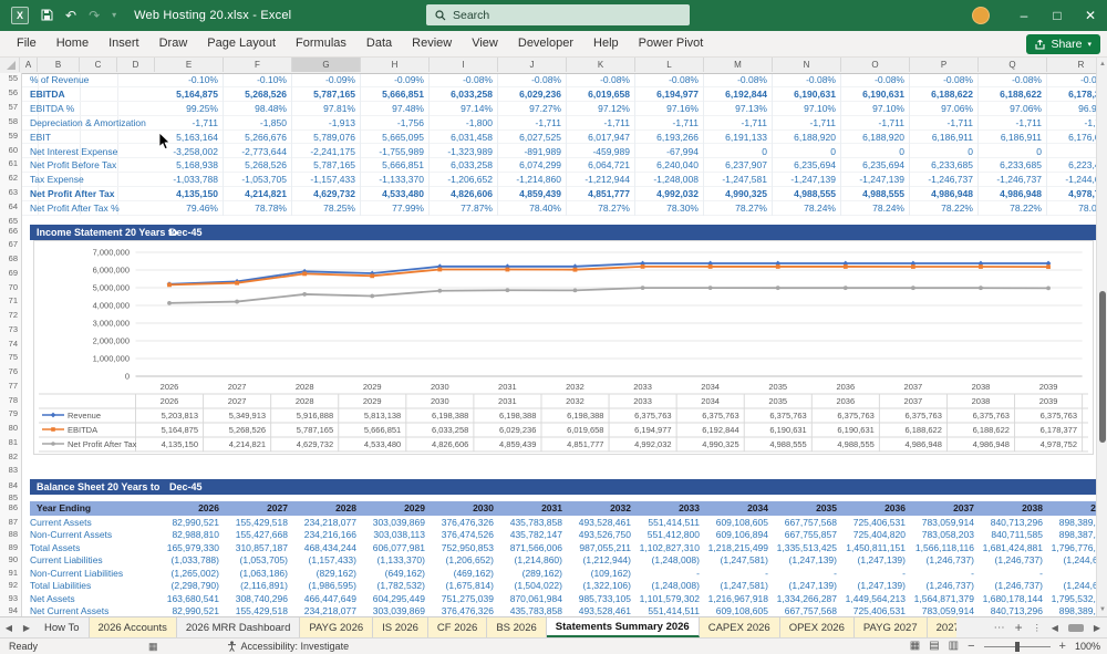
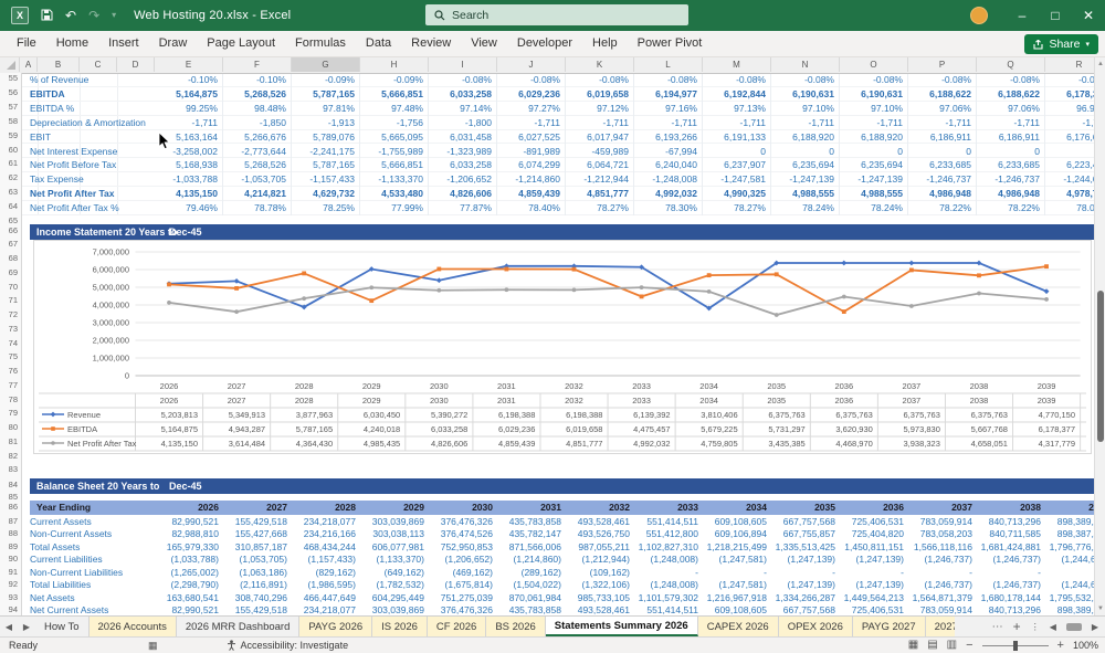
EBITDA/2027: 5,268,526 -> 4,943,287
Net Profit After Tax/2027: 4,214,821 -> 3,614,484
Revenue/2028: 5,916,888 -> 3,877,963
Net Profit After Tax/2028: 4,629,732 -> 4,364,430
Revenue/2029: 5,813,138 -> 6,030,450
EBITDA/2029: 5,666,851 -> 4,240,018
Net Profit After Tax/2029: 4,533,480 -> 4,985,435
Revenue/2030: 6,198,388 -> 5,390,272
Revenue/2033: 6,375,763 -> 6,139,392
EBITDA/2033: 6,194,977 -> 4,475,457
Revenue/2034: 6,375,763 -> 3,810,406
EBITDA/2034: 6,192,844 -> 5,679,225
Net Profit After Tax/2034: 4,990,325 -> 4,759,805
EBITDA/2035: 6,190,631 -> 5,731,297
Net Profit After Tax/2035: 4,988,555 -> 3,435,385
EBITDA/2036: 6,190,631 -> 3,620,930
Net Profit After Tax/2036: 4,988,555 -> 4,468,970
EBITDA/2037: 6,188,622 -> 5,973,830
Net Profit After Tax/2037: 4,986,948 -> 3,938,323
EBITDA/2038: 6,188,622 -> 5,667,768
Net Profit After Tax/2038: 4,986,948 -> 4,658,051
Revenue/2039: 6,375,763 -> 4,770,150
Net Profit After Tax/2039: 4,978,752 -> 4,317,779
